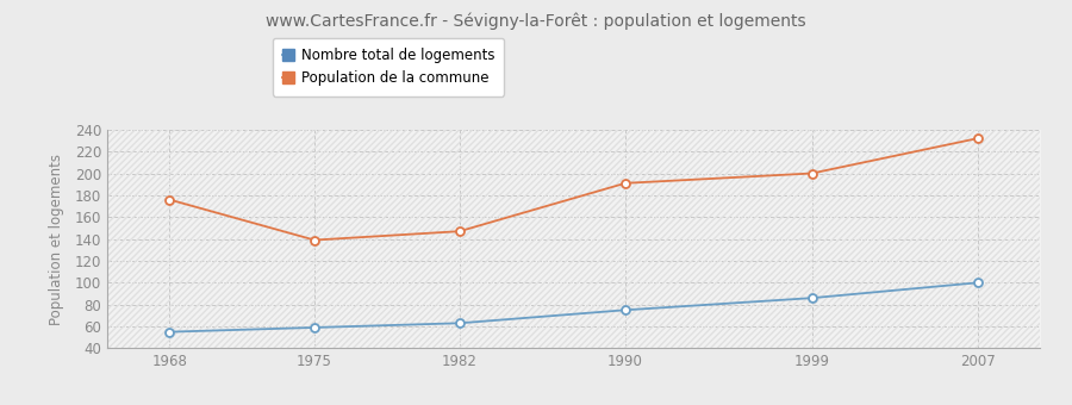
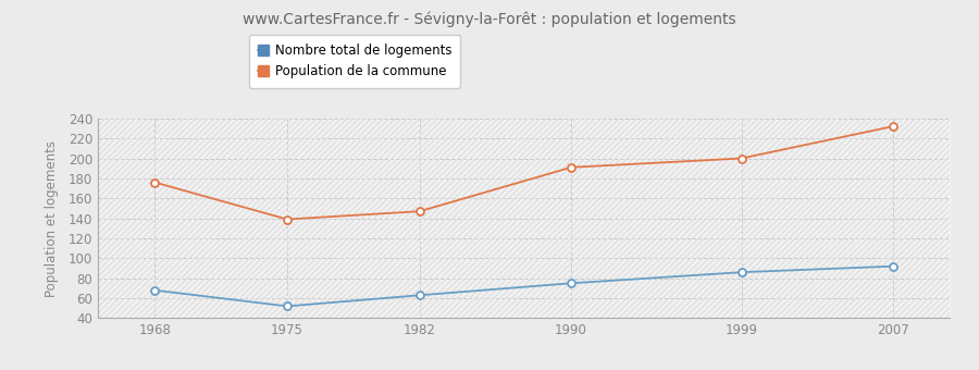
Nombre total de logements/1968: 55 -> 68
Nombre total de logements/1975: 59 -> 52
Nombre total de logements/2007: 100 -> 92
